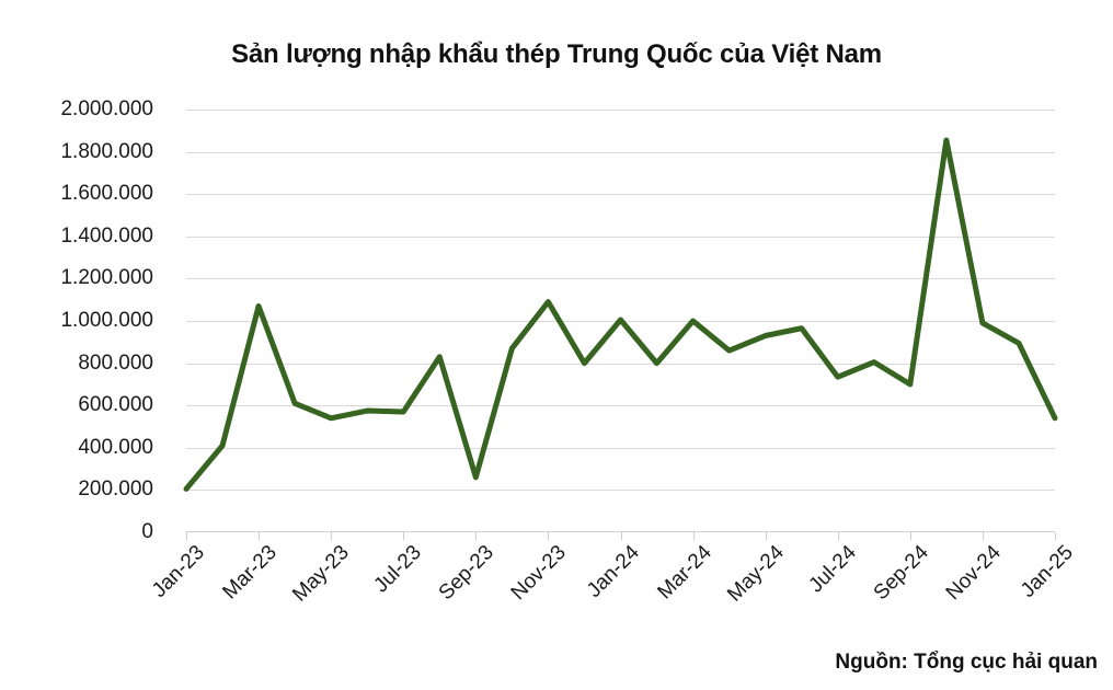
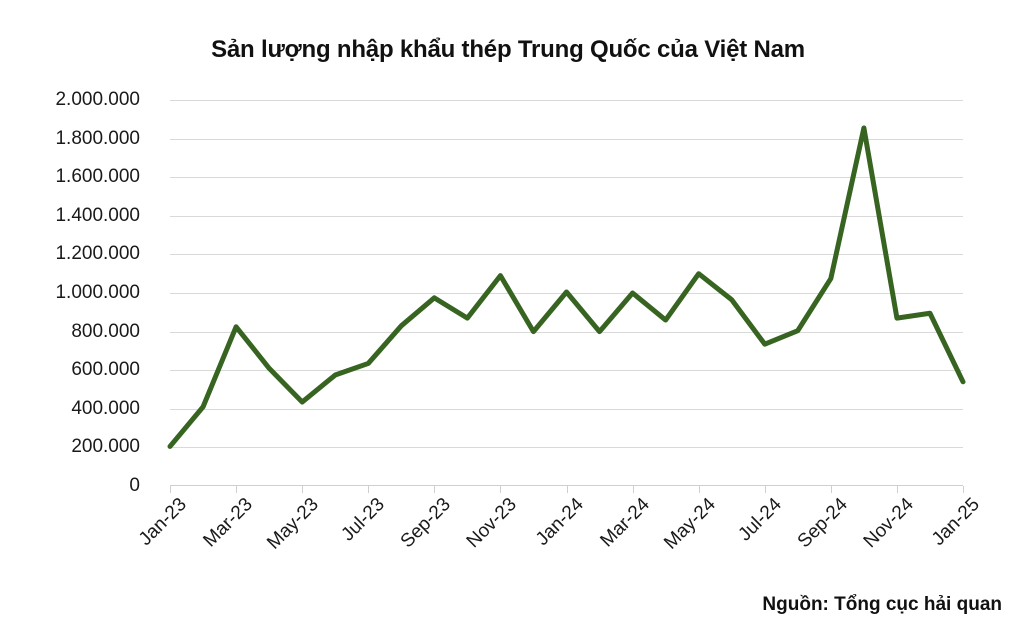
Mar-23: 1070000 -> 820000
May-23: 540000 -> 440000
Jul-23: 570000 -> 640000
Sep-23: 260000 -> 980000
May-24: 930000 -> 1100000
Sep-24: 700000 -> 1080000
Nov-24: 990000 -> 870000
